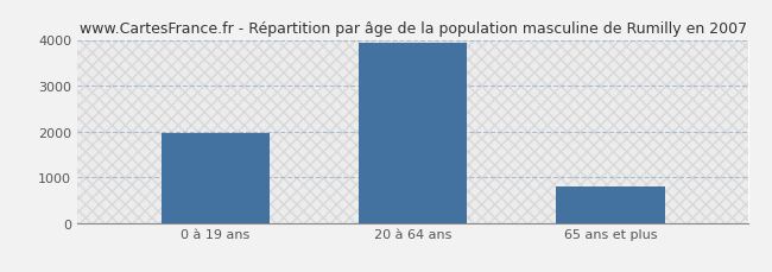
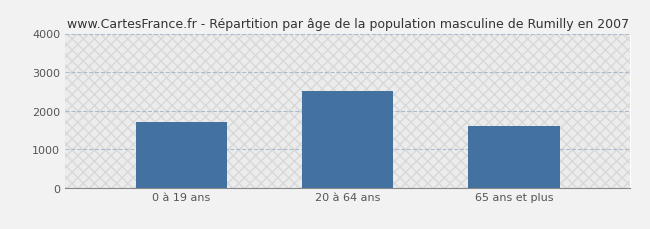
0 à 19 ans: 1950 -> 1700
20 à 64 ans: 3930 -> 2500
65 ans et plus: 790 -> 1600
